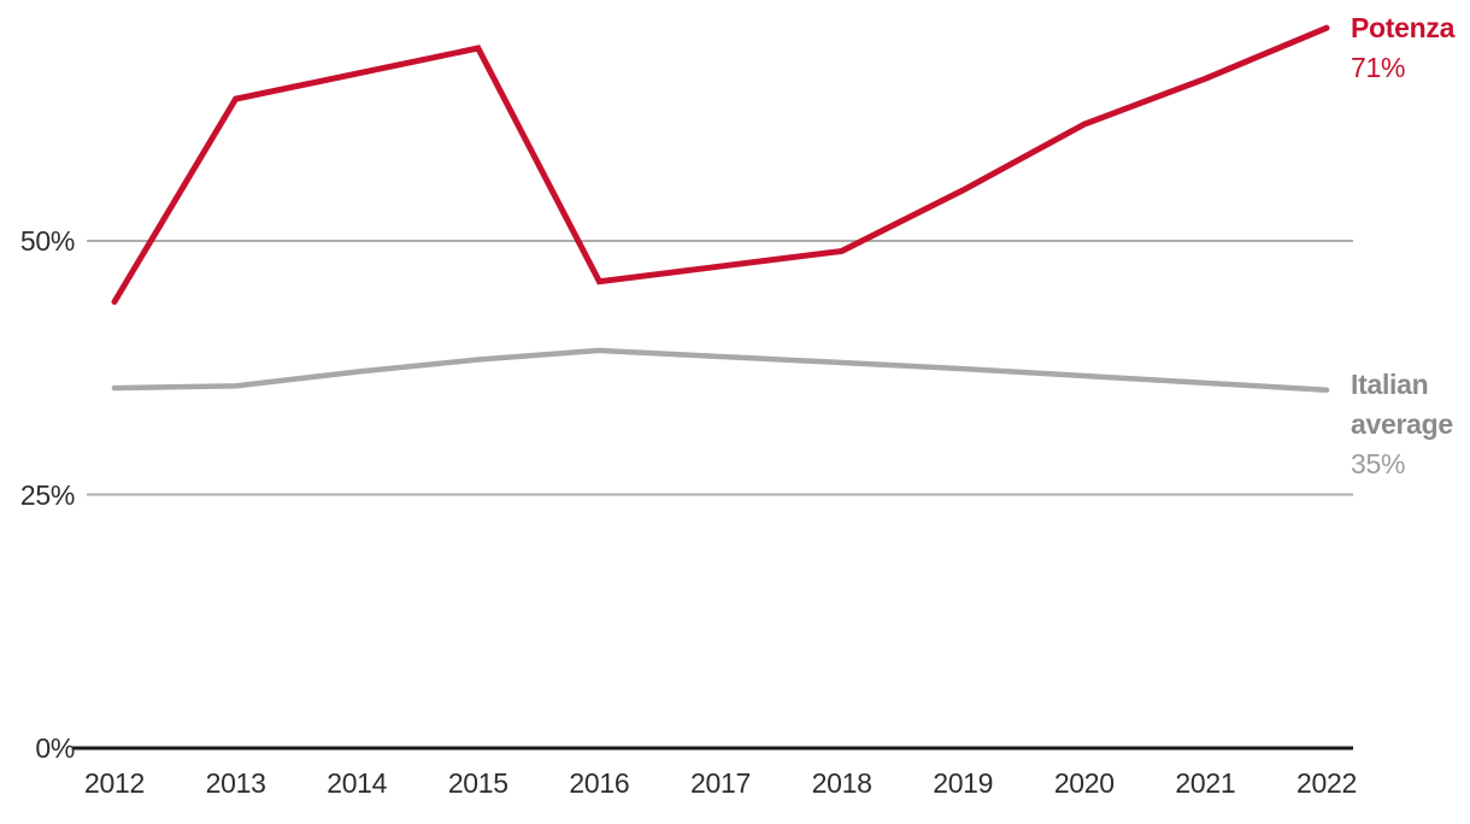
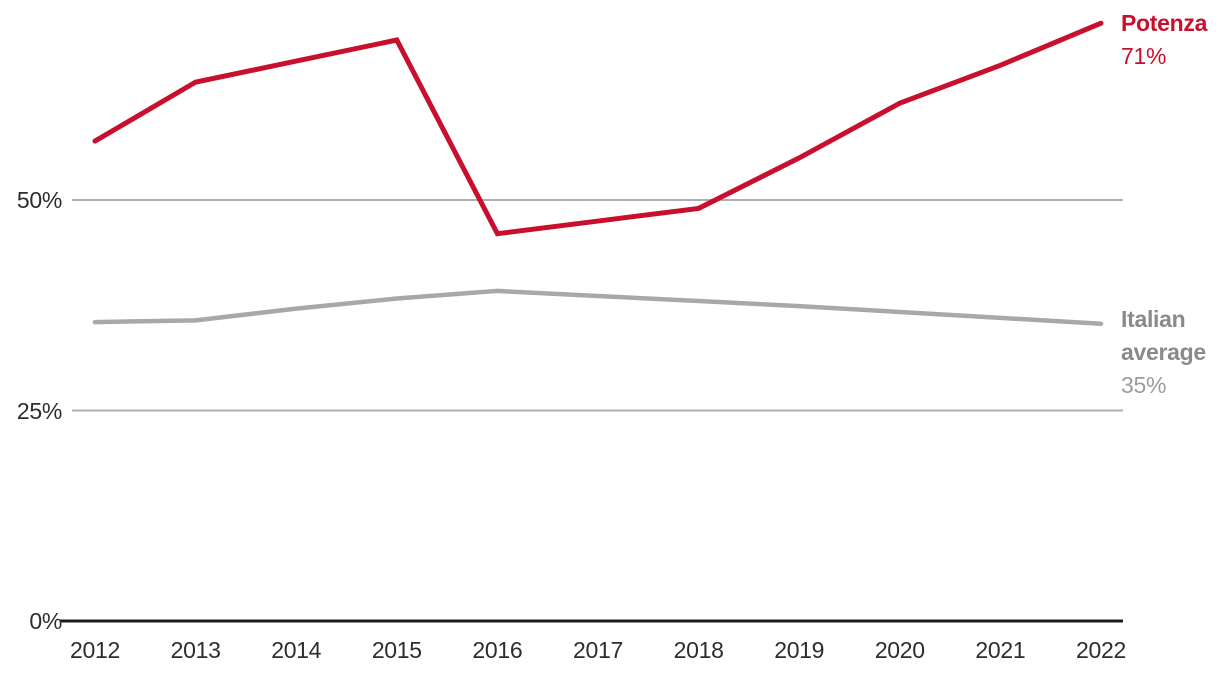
Potenza/2012: 44% -> 57%
